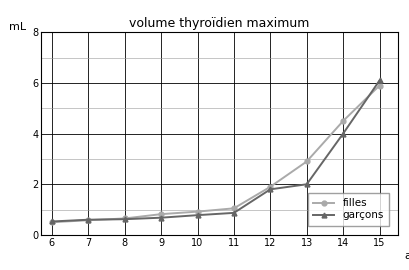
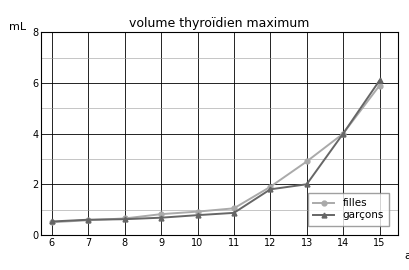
filles/14: 4.50 -> 4.00
